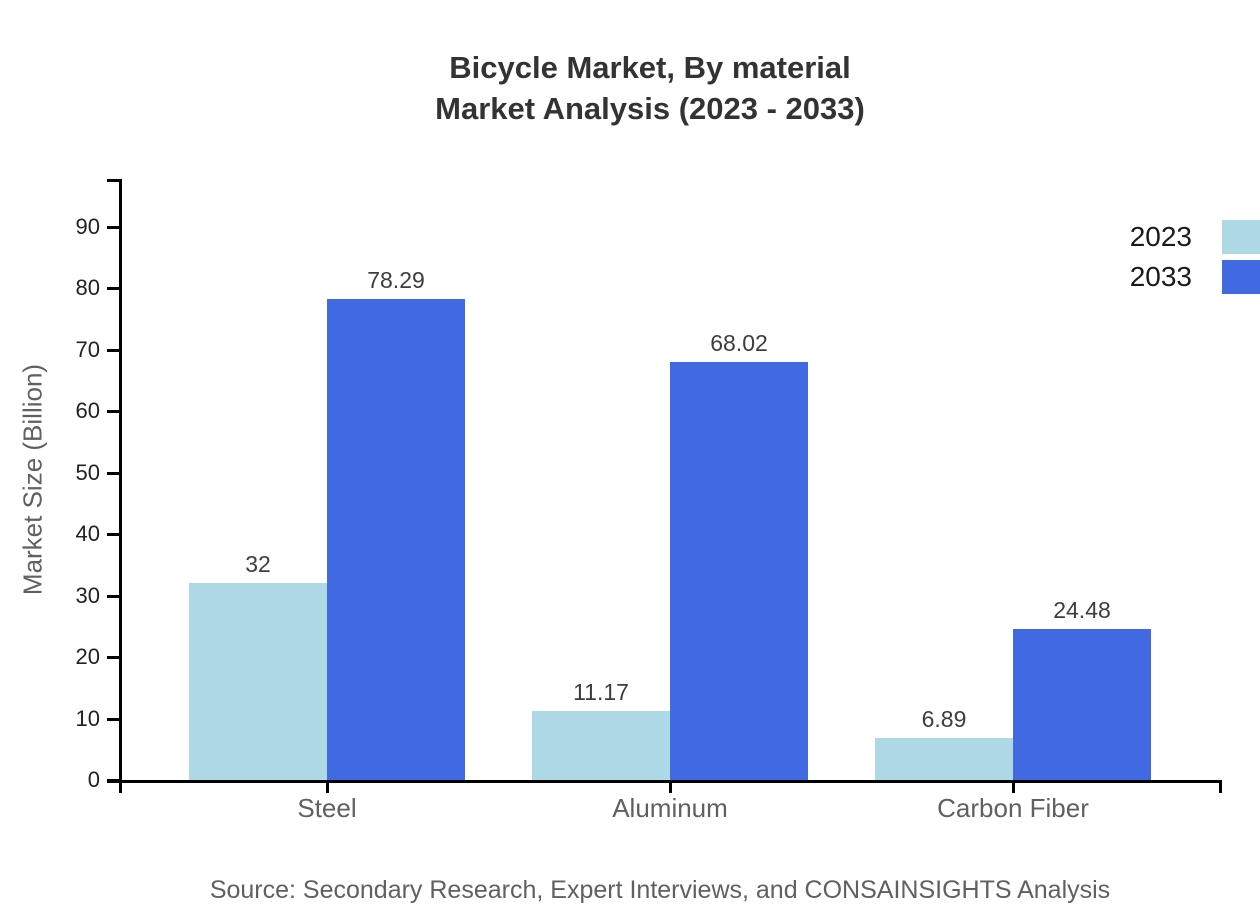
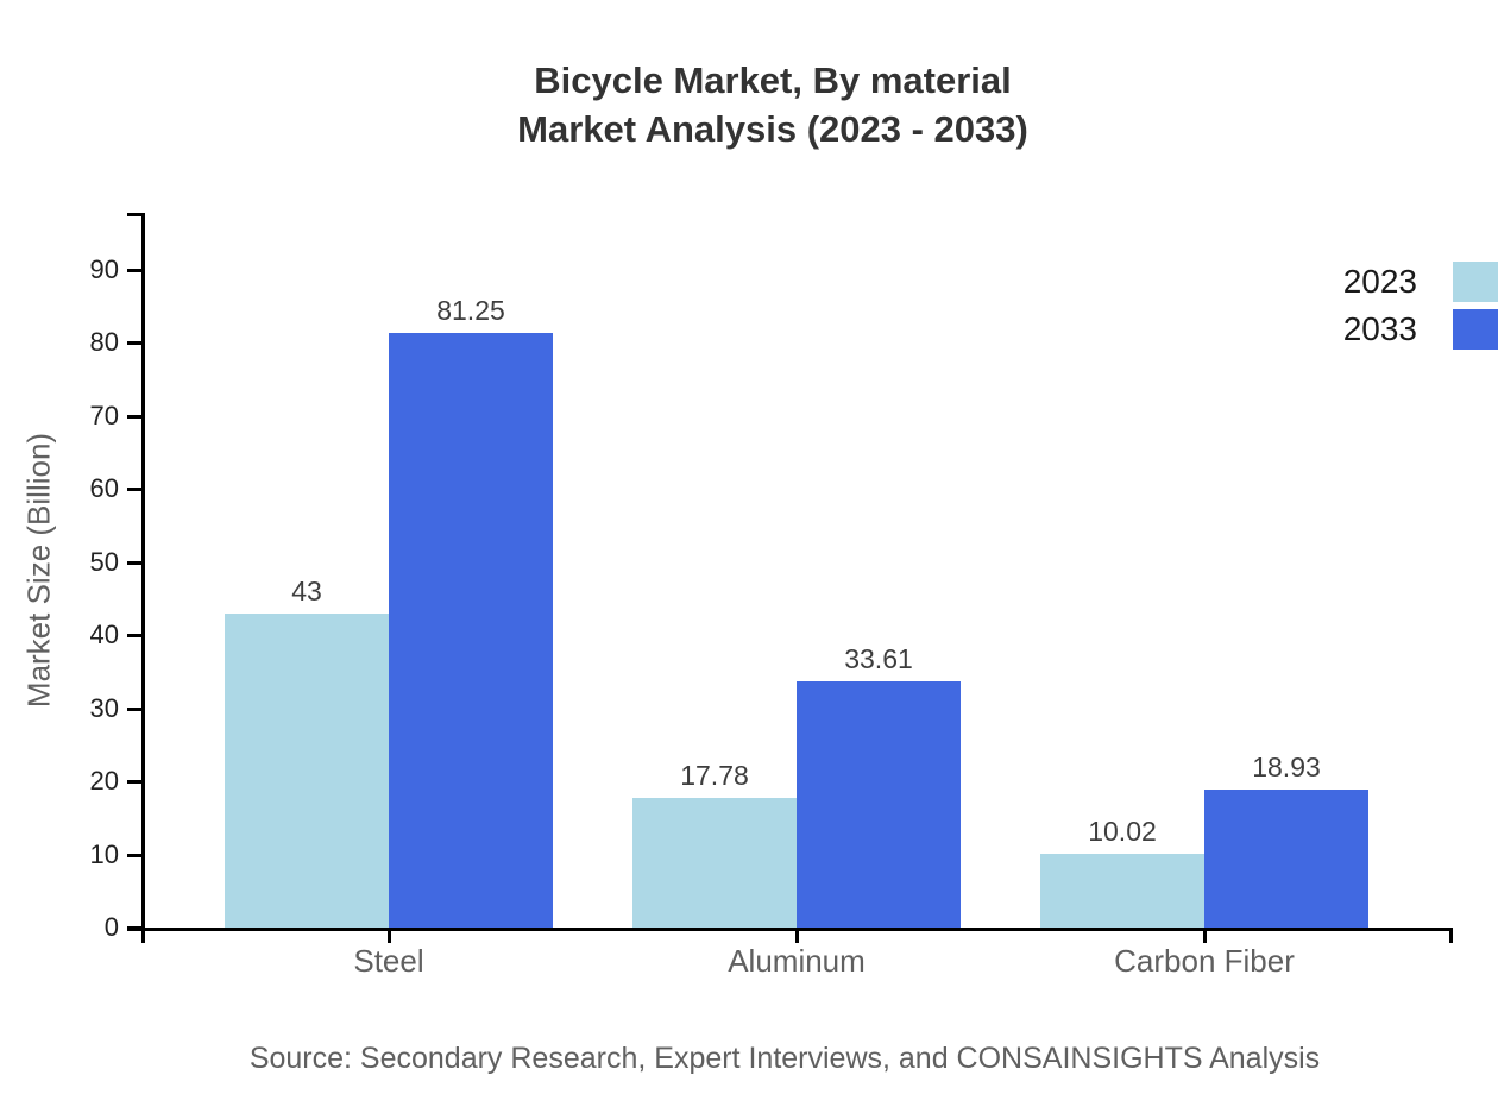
2023/Steel: 32 -> 43
2033/Steel: 78.29 -> 81.25
2023/Aluminum: 11.17 -> 17.78
2033/Aluminum: 68.02 -> 33.61
2023/Carbon Fiber: 6.89 -> 10.02
2033/Carbon Fiber: 24.48 -> 18.93
